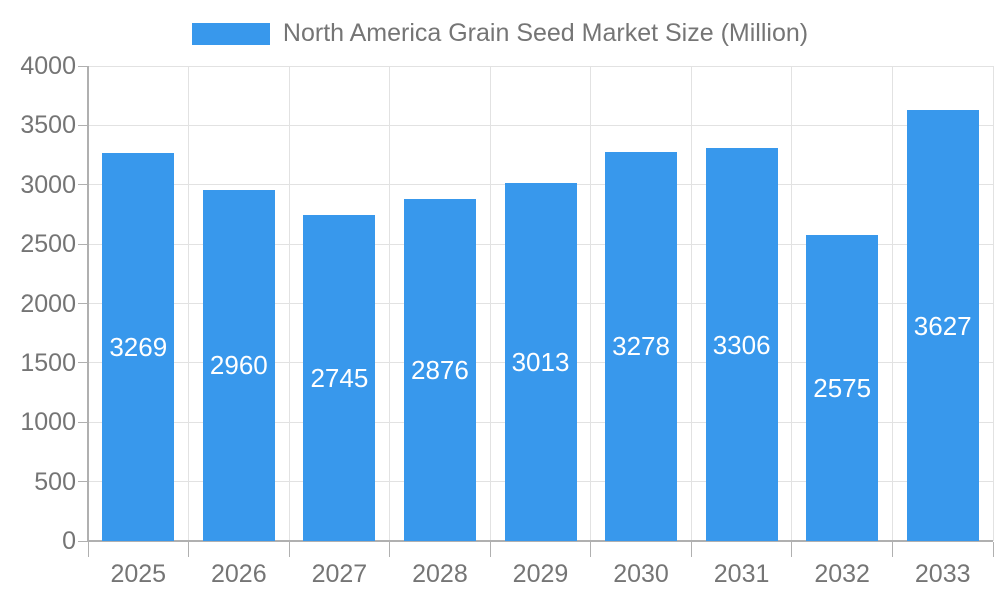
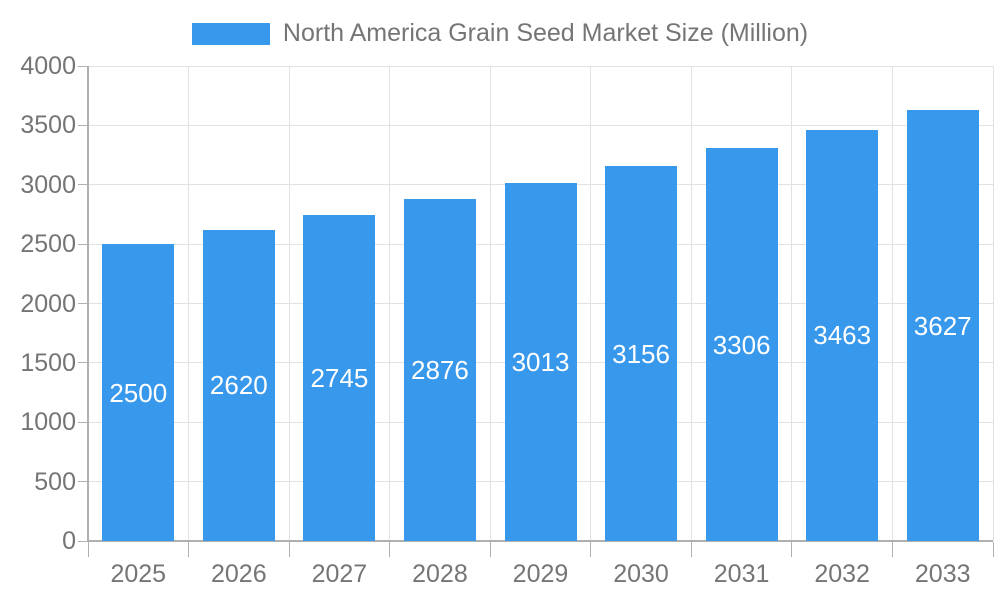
2025: 3269 -> 2500
2026: 2960 -> 2620
2030: 3278 -> 3156
2032: 2575 -> 3463
